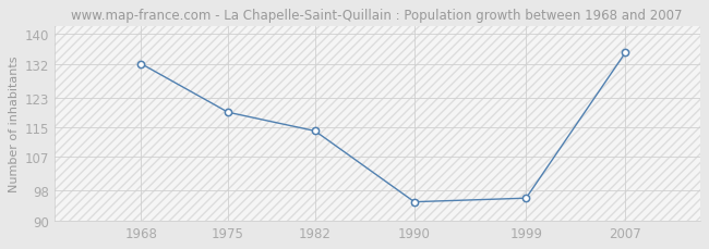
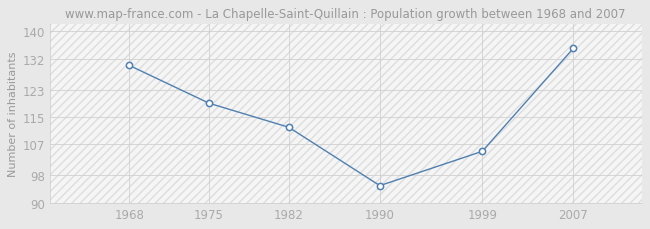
1968: 132 -> 130
1982: 114 -> 112
1999: 96 -> 105
